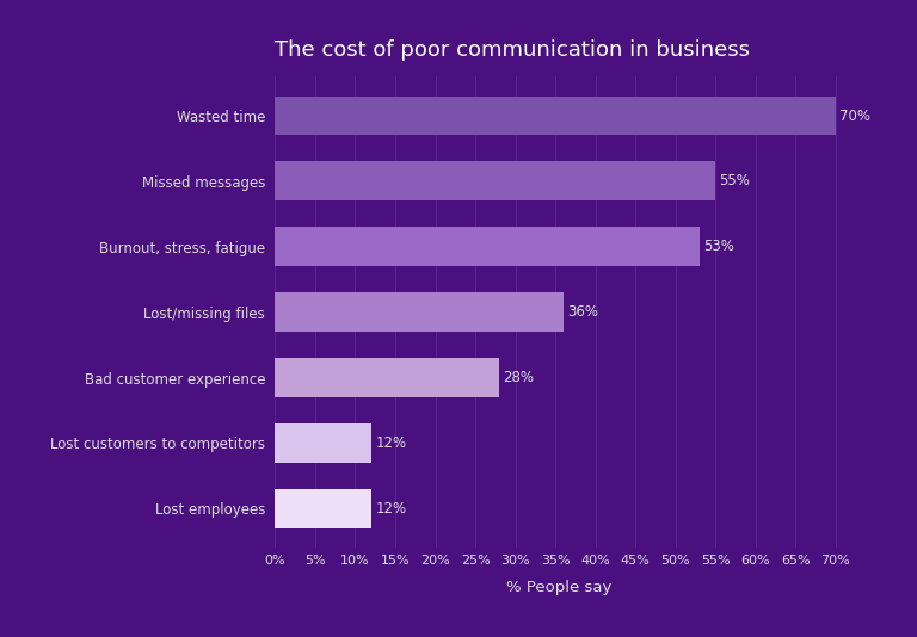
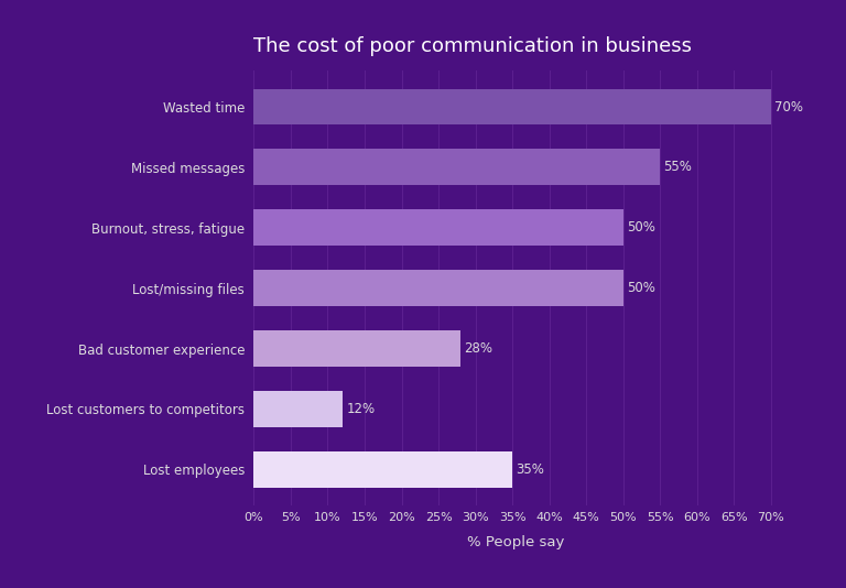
Burnout, stress, fatigue: 53% -> 50%
Lost/missing files: 36% -> 50%
Lost employees: 12% -> 35%
